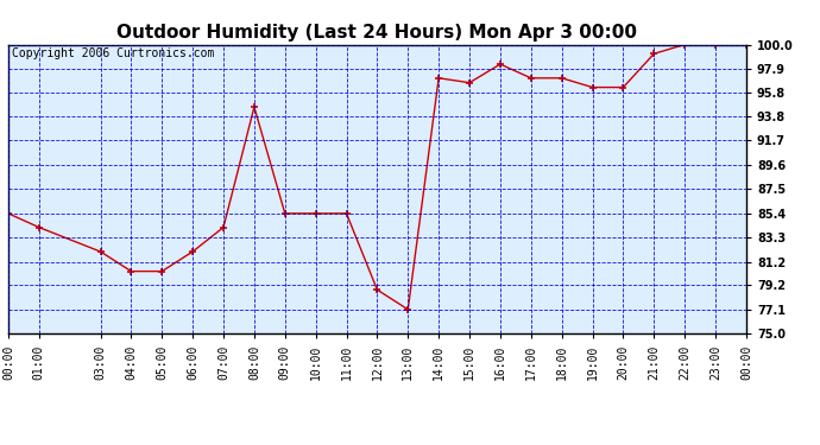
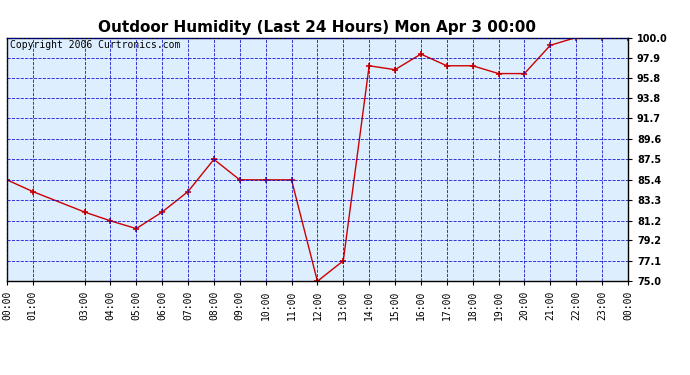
04:00: 80.4 -> 81.2
08:00: 94.6 -> 87.5
12:00: 78.8 -> 75.0
